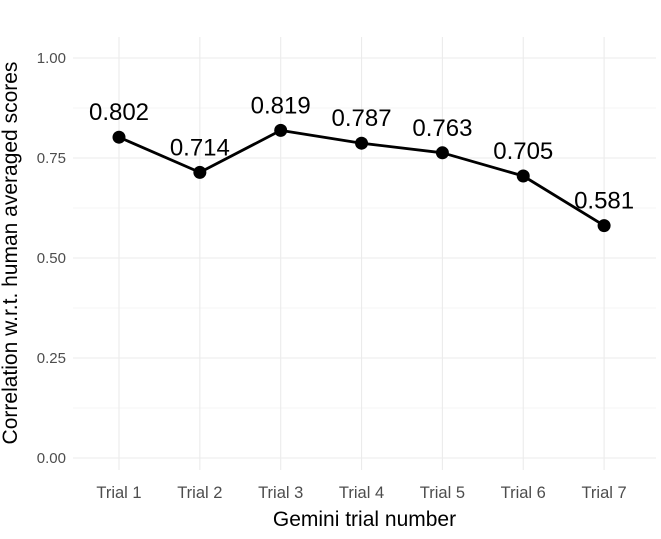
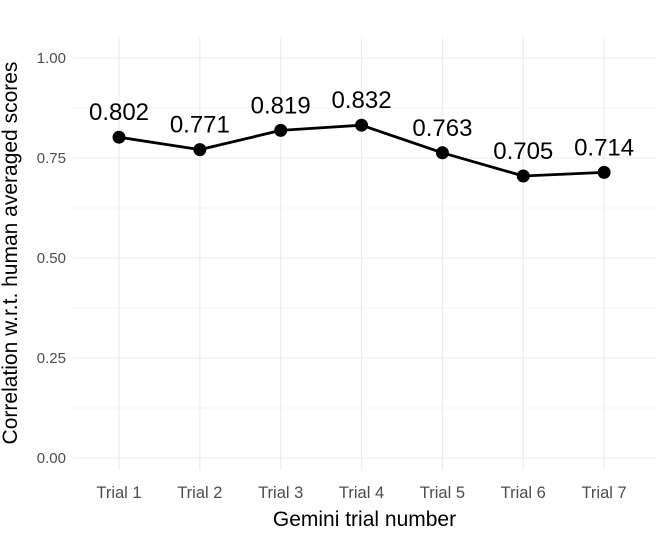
Trial 2: 0.714 -> 0.771
Trial 4: 0.787 -> 0.832
Trial 7: 0.581 -> 0.714
